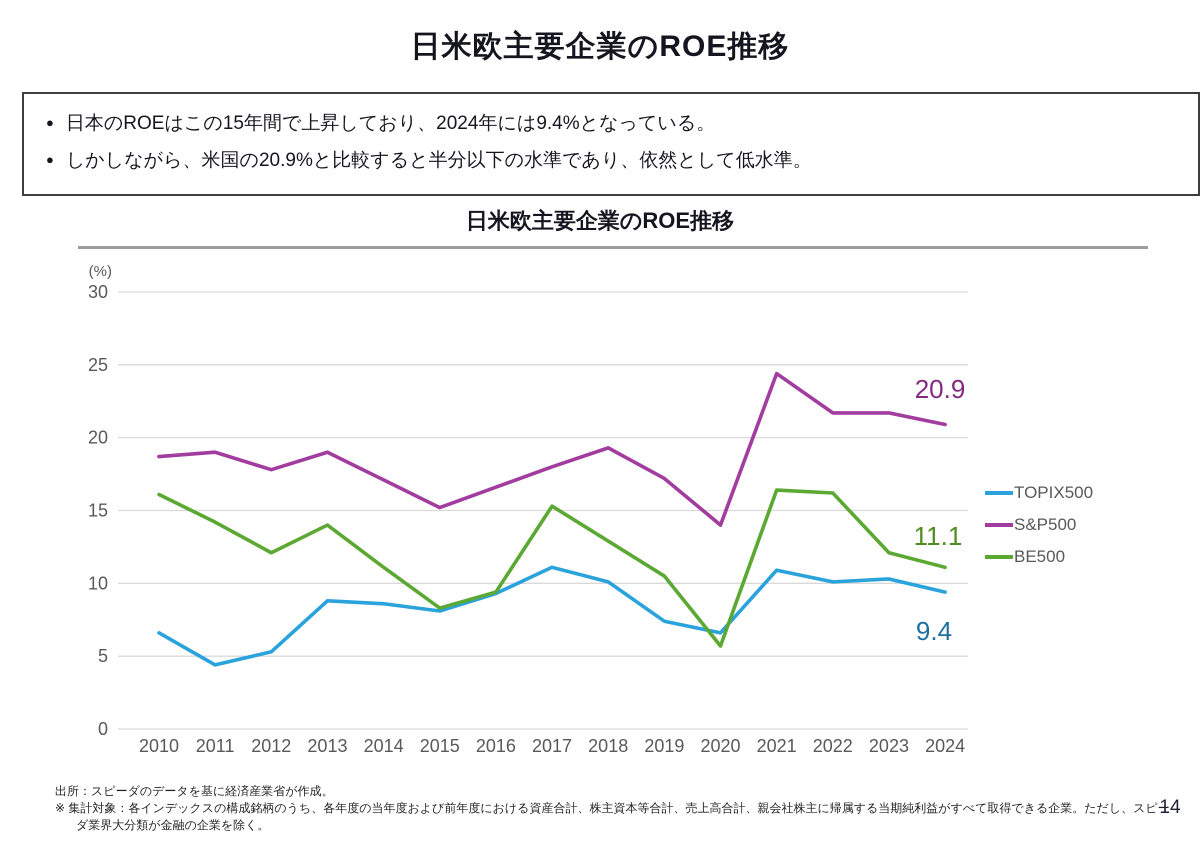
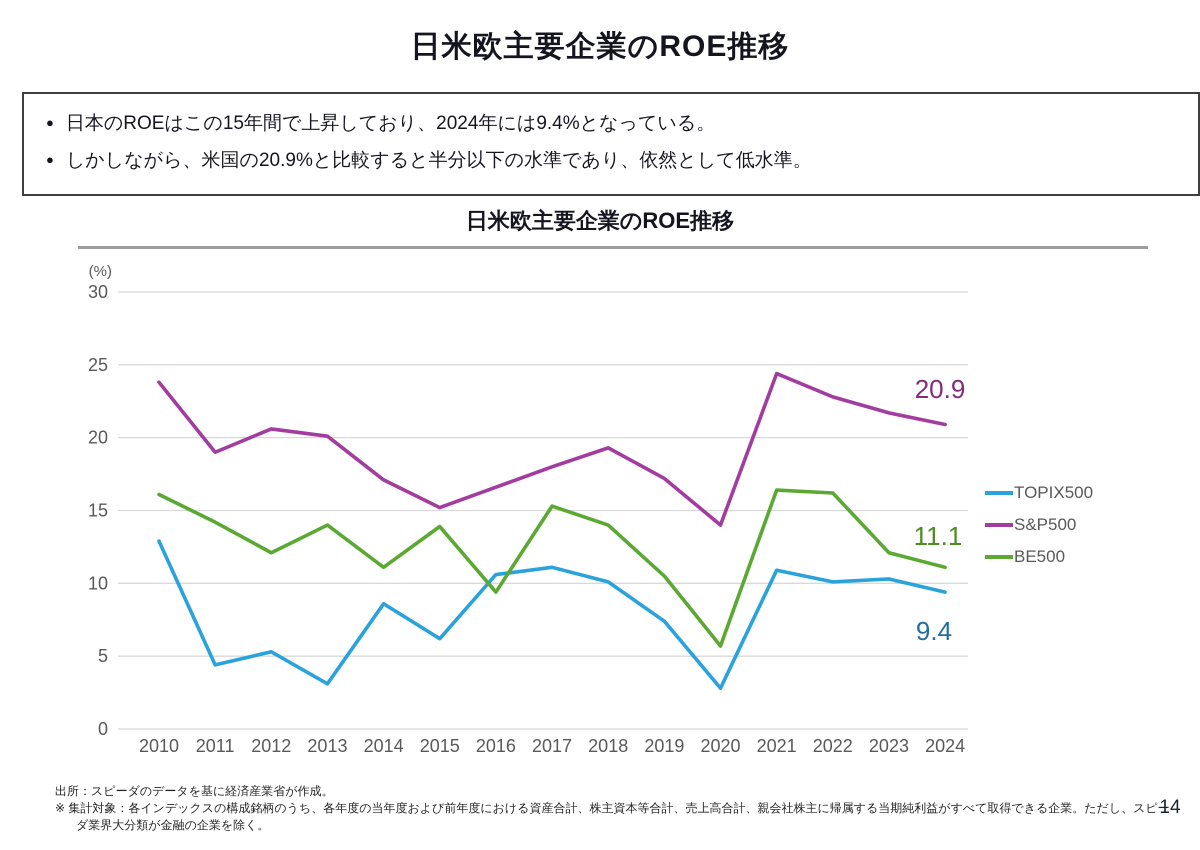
TOPIX500/2010: 6.6 -> 12.9
S&P500/2010: 18.7 -> 23.8
S&P500/2012: 17.8 -> 20.6
TOPIX500/2013: 8.8 -> 3.1
S&P500/2013: 19.0 -> 20.1
TOPIX500/2015: 8.1 -> 6.2
BE500/2015: 8.3 -> 13.9
TOPIX500/2016: 9.3 -> 10.6
BE500/2018: 12.9 -> 14.0
TOPIX500/2020: 6.6 -> 2.8
S&P500/2022: 21.7 -> 22.8
